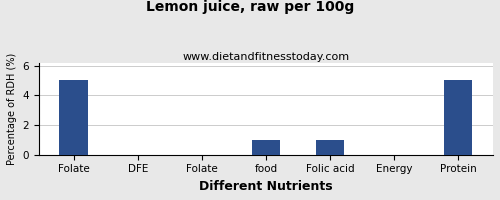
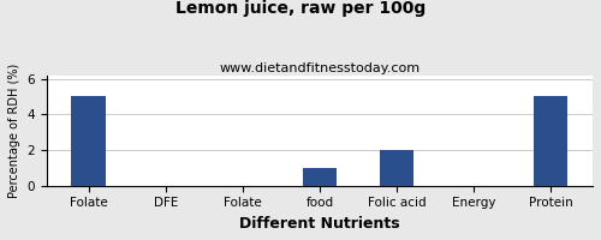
Folic acid: 1 -> 2
